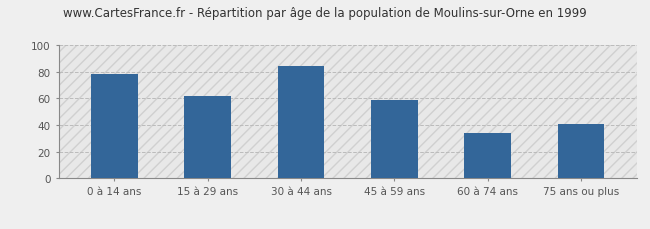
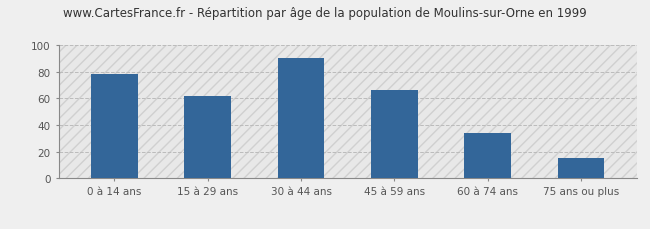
30 à 44 ans: 84 -> 90
45 à 59 ans: 59 -> 66
75 ans ou plus: 41 -> 15
